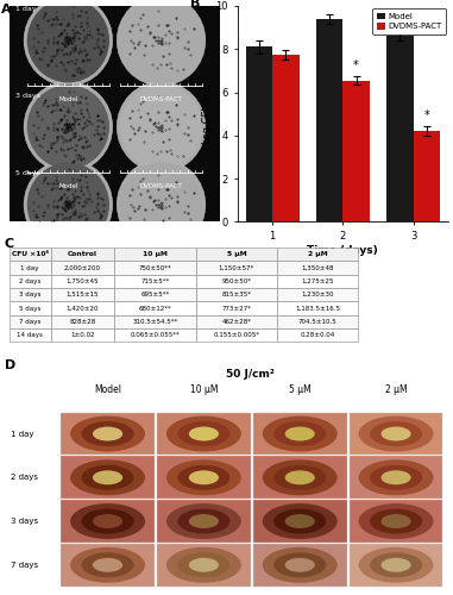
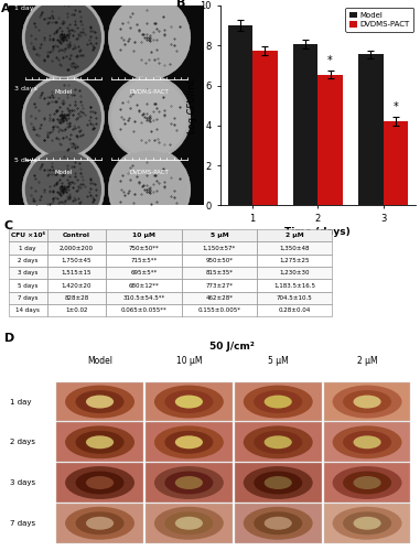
Model/1: 8.1 -> 9.0
Model/2: 9.4 -> 8.1
Model/3: 8.6 -> 7.5
